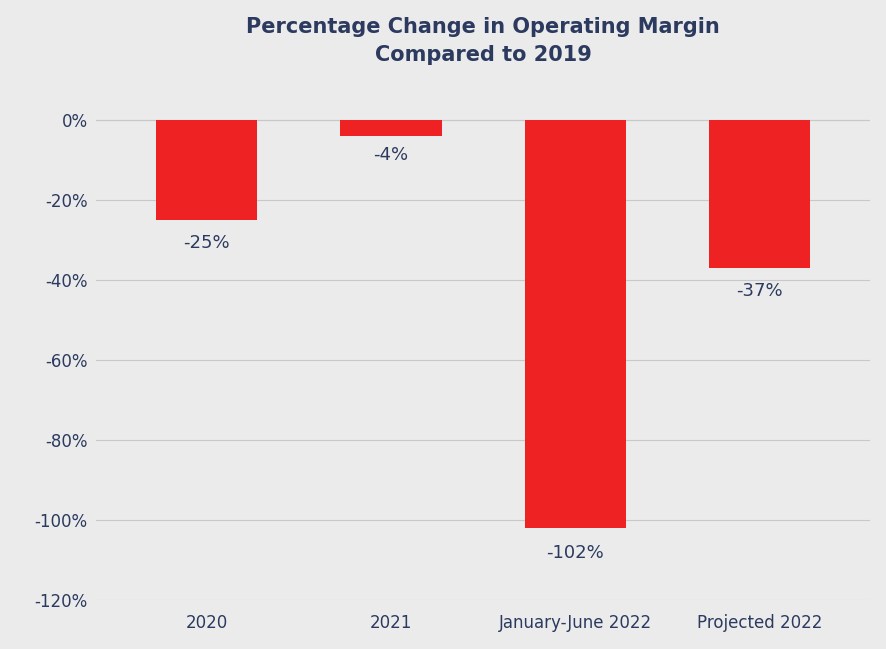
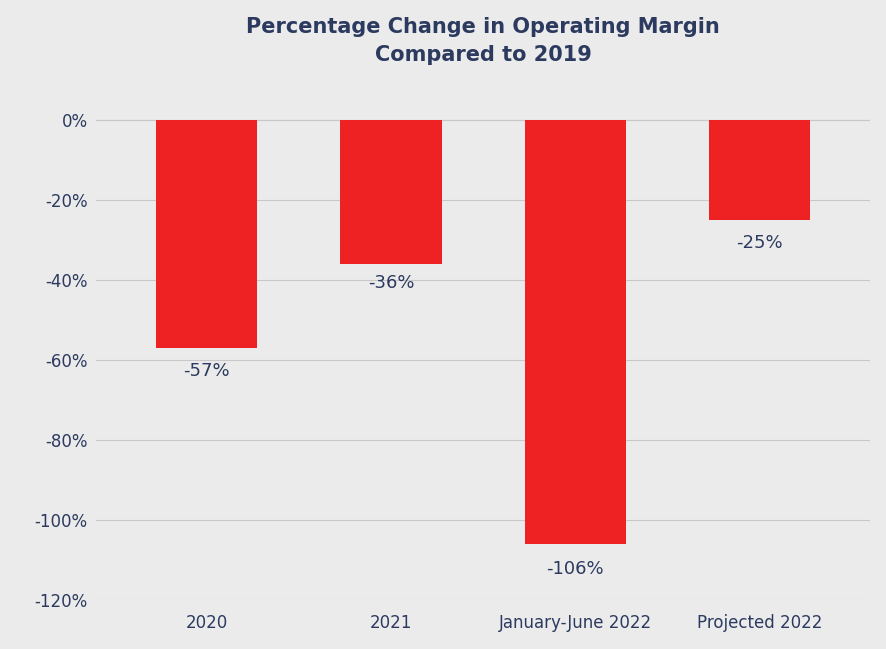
2020: -25% -> -57%
2021: -4% -> -36%
January-June 2022: -102% -> -106%
Projected 2022: -37% -> -25%
